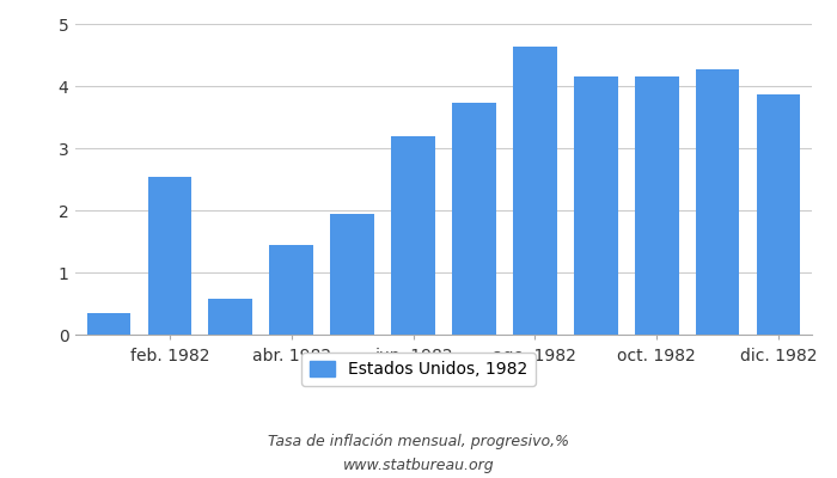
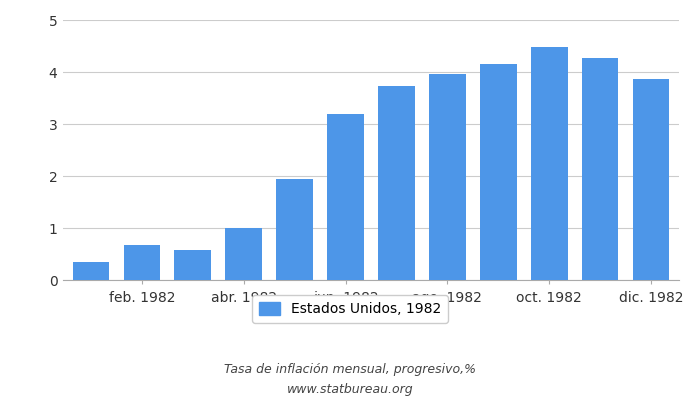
feb. 1982: 2.54 -> 0.67
abr. 1982: 1.44 -> 1.00
ago. 1982: 4.64 -> 3.97
oct. 1982: 4.16 -> 4.49
